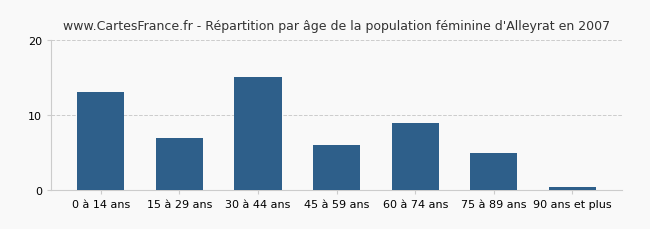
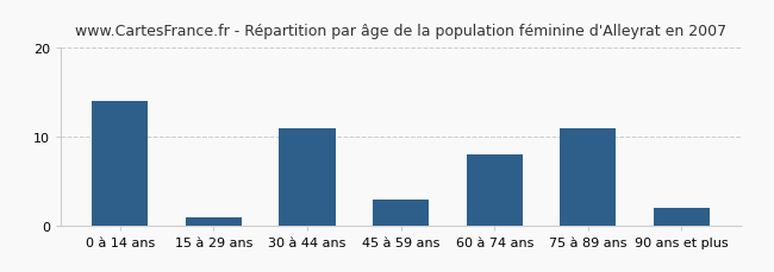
0 à 14 ans: 13.0 -> 14.0
15 à 29 ans: 7.0 -> 1.0
30 à 44 ans: 15.0 -> 11.0
45 à 59 ans: 6.0 -> 3.0
60 à 74 ans: 9.0 -> 8.0
75 à 89 ans: 5.0 -> 11.0
90 ans et plus: 0.5 -> 2.0
